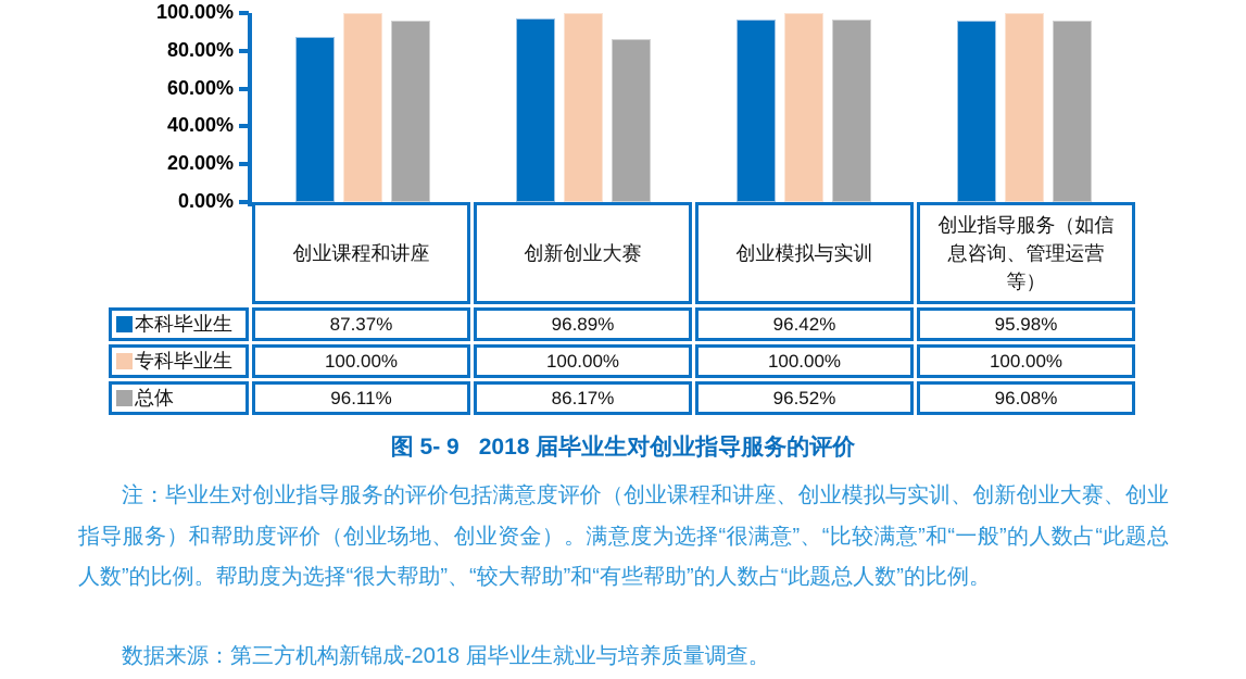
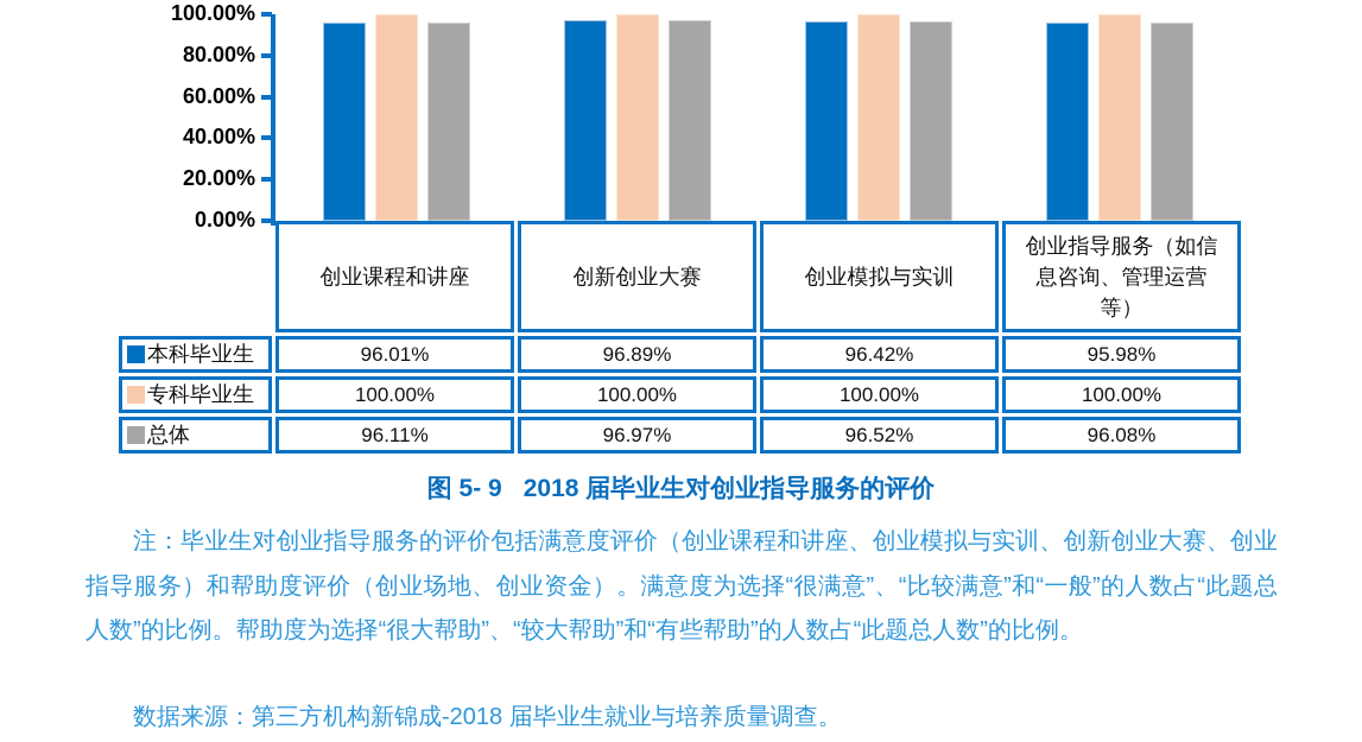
本科毕业生/创业课程和讲座: 87.37% -> 96.01%
总体/创新创业大赛: 86.17% -> 96.97%
